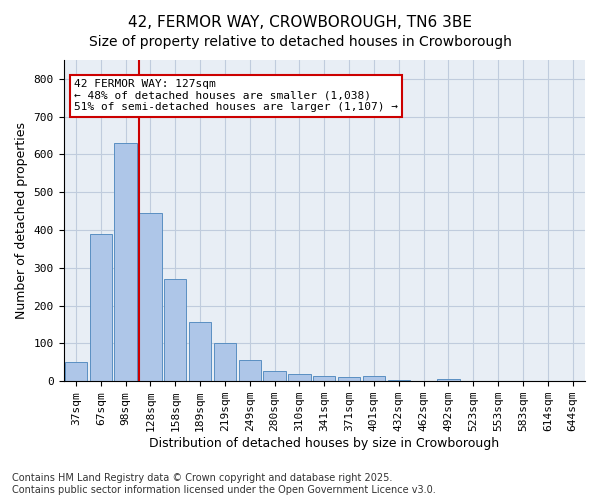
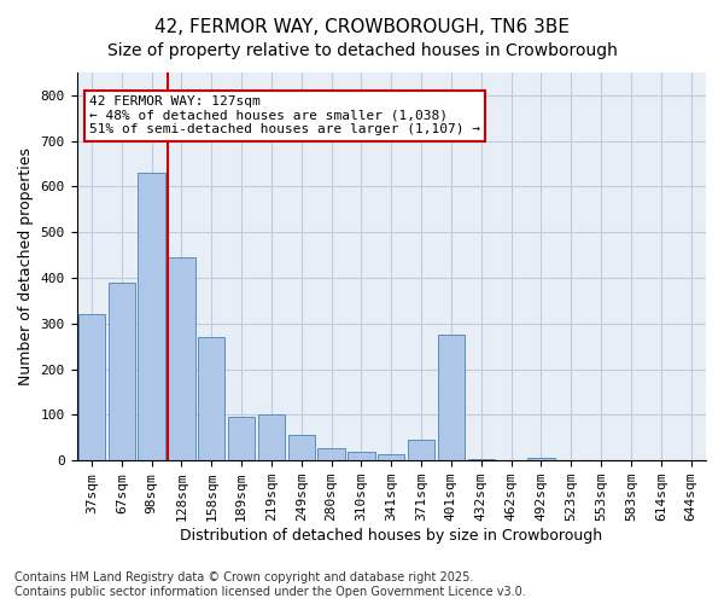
37sqm: 50 -> 320
189sqm: 158 -> 95
371sqm: 11 -> 45
401sqm: 14 -> 275
